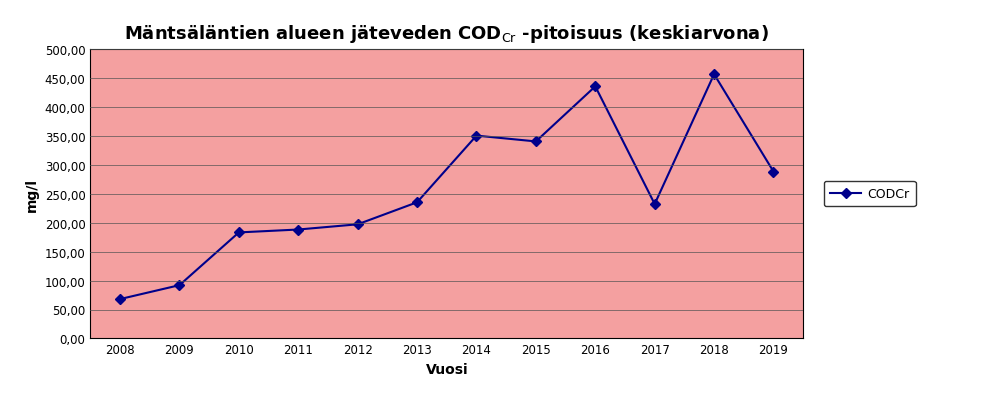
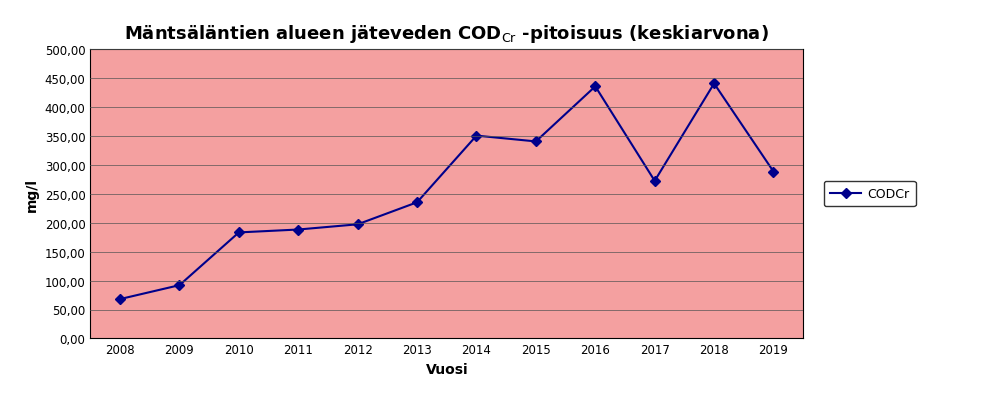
2017: 232 -> 272
2018: 456 -> 440
